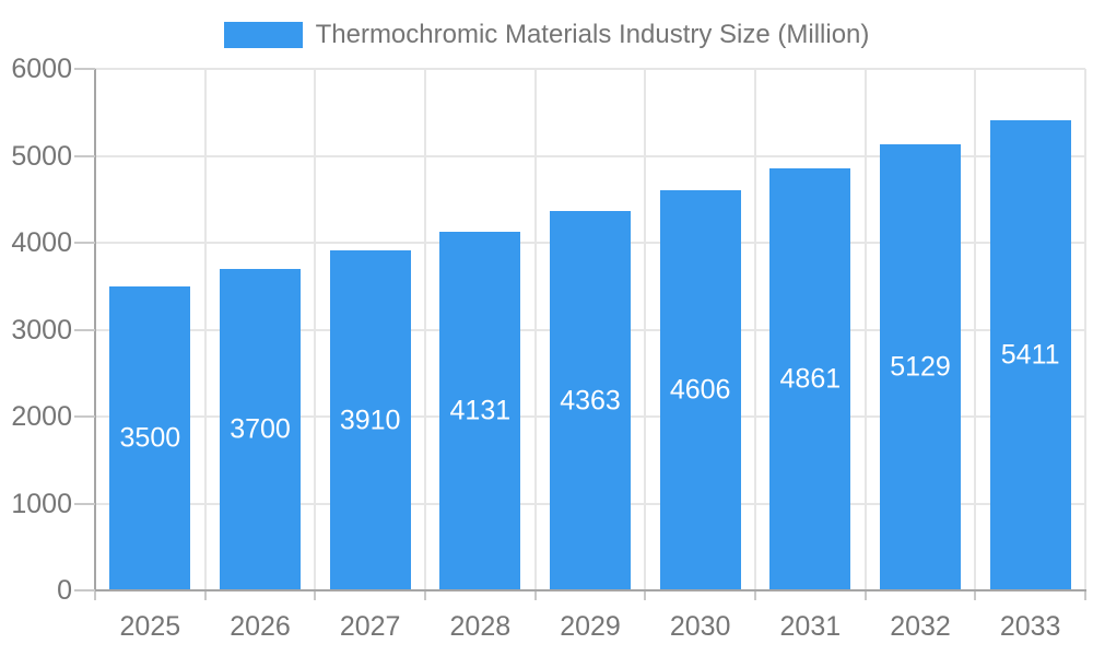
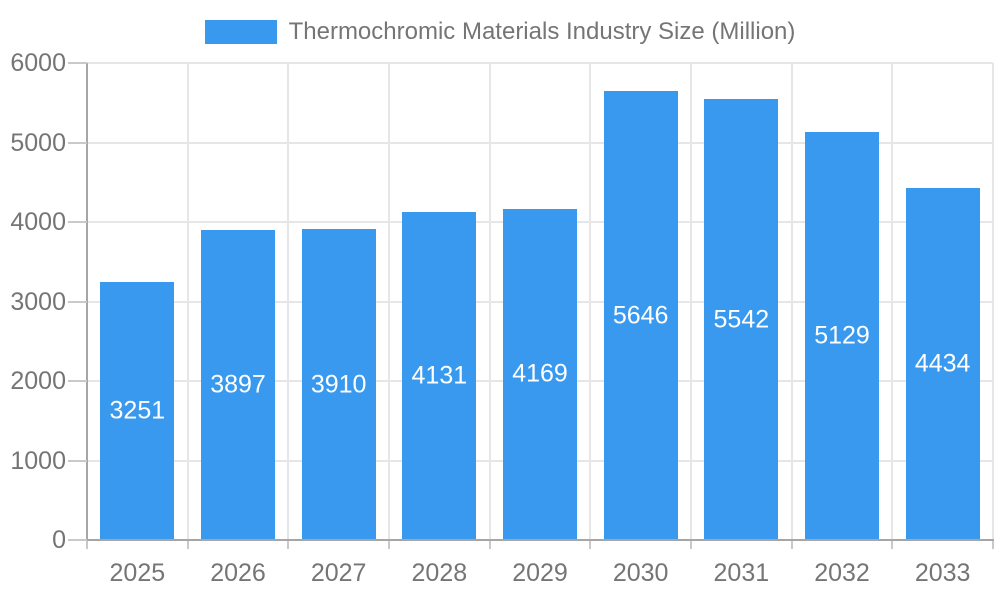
2025: 3500 -> 3251
2026: 3700 -> 3897
2029: 4363 -> 4169
2030: 4606 -> 5646
2031: 4861 -> 5542
2033: 5411 -> 4434
